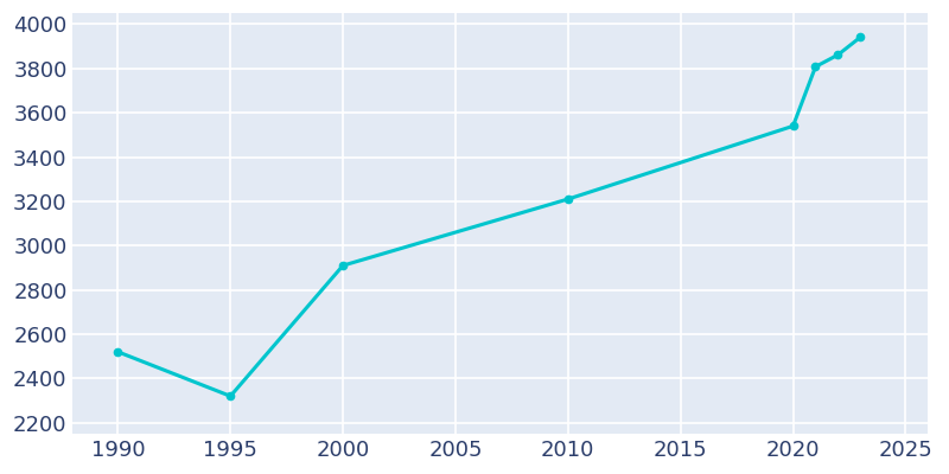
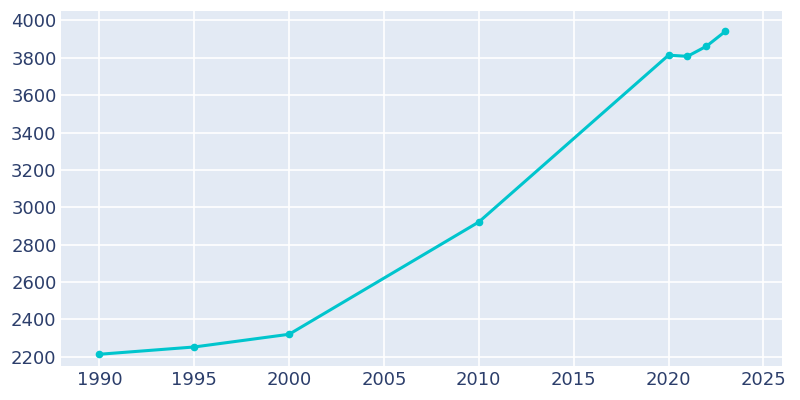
1990: 2520 -> 2210
1995: 2320 -> 2250
2000: 2910 -> 2320
2010: 3210 -> 2920
2020: 3540 -> 3810
